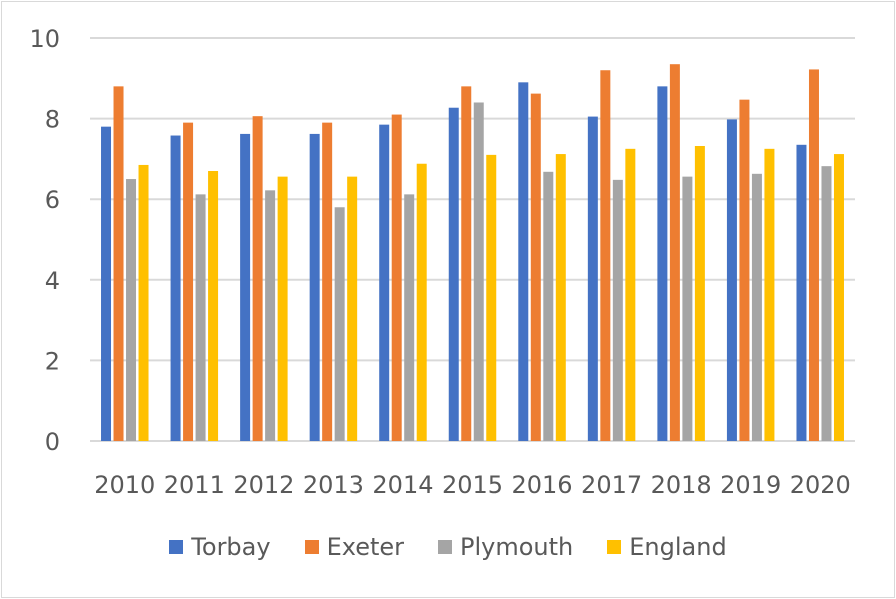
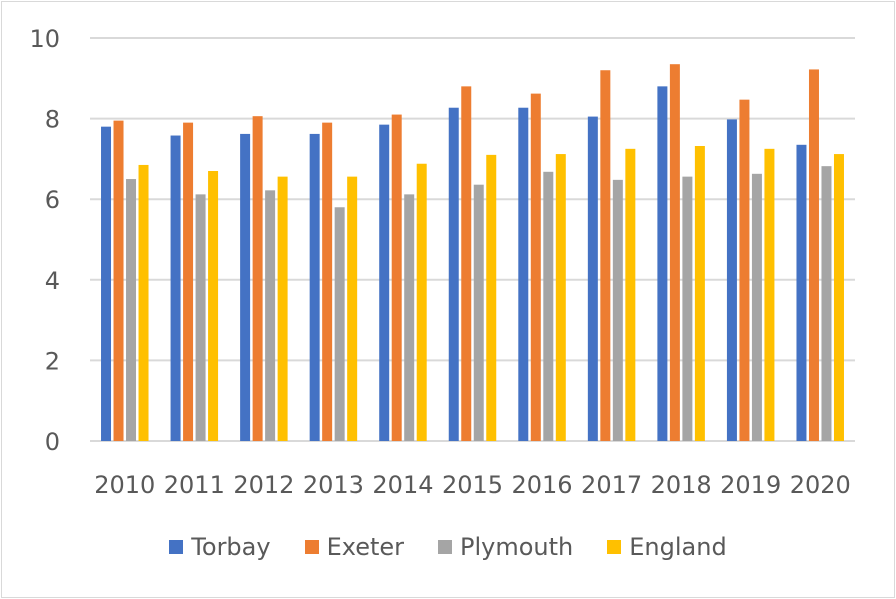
Exeter/2010: 8.8 -> 8.0
Plymouth/2015: 8.4 -> 6.4
Torbay/2016: 8.9 -> 8.3
